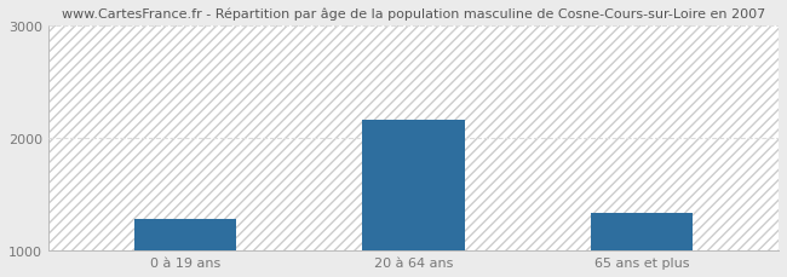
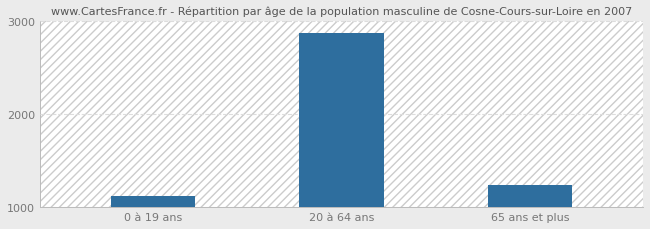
0 à 19 ans: 1280 -> 1120
20 à 64 ans: 2160 -> 2870
65 ans et plus: 1340 -> 1240
